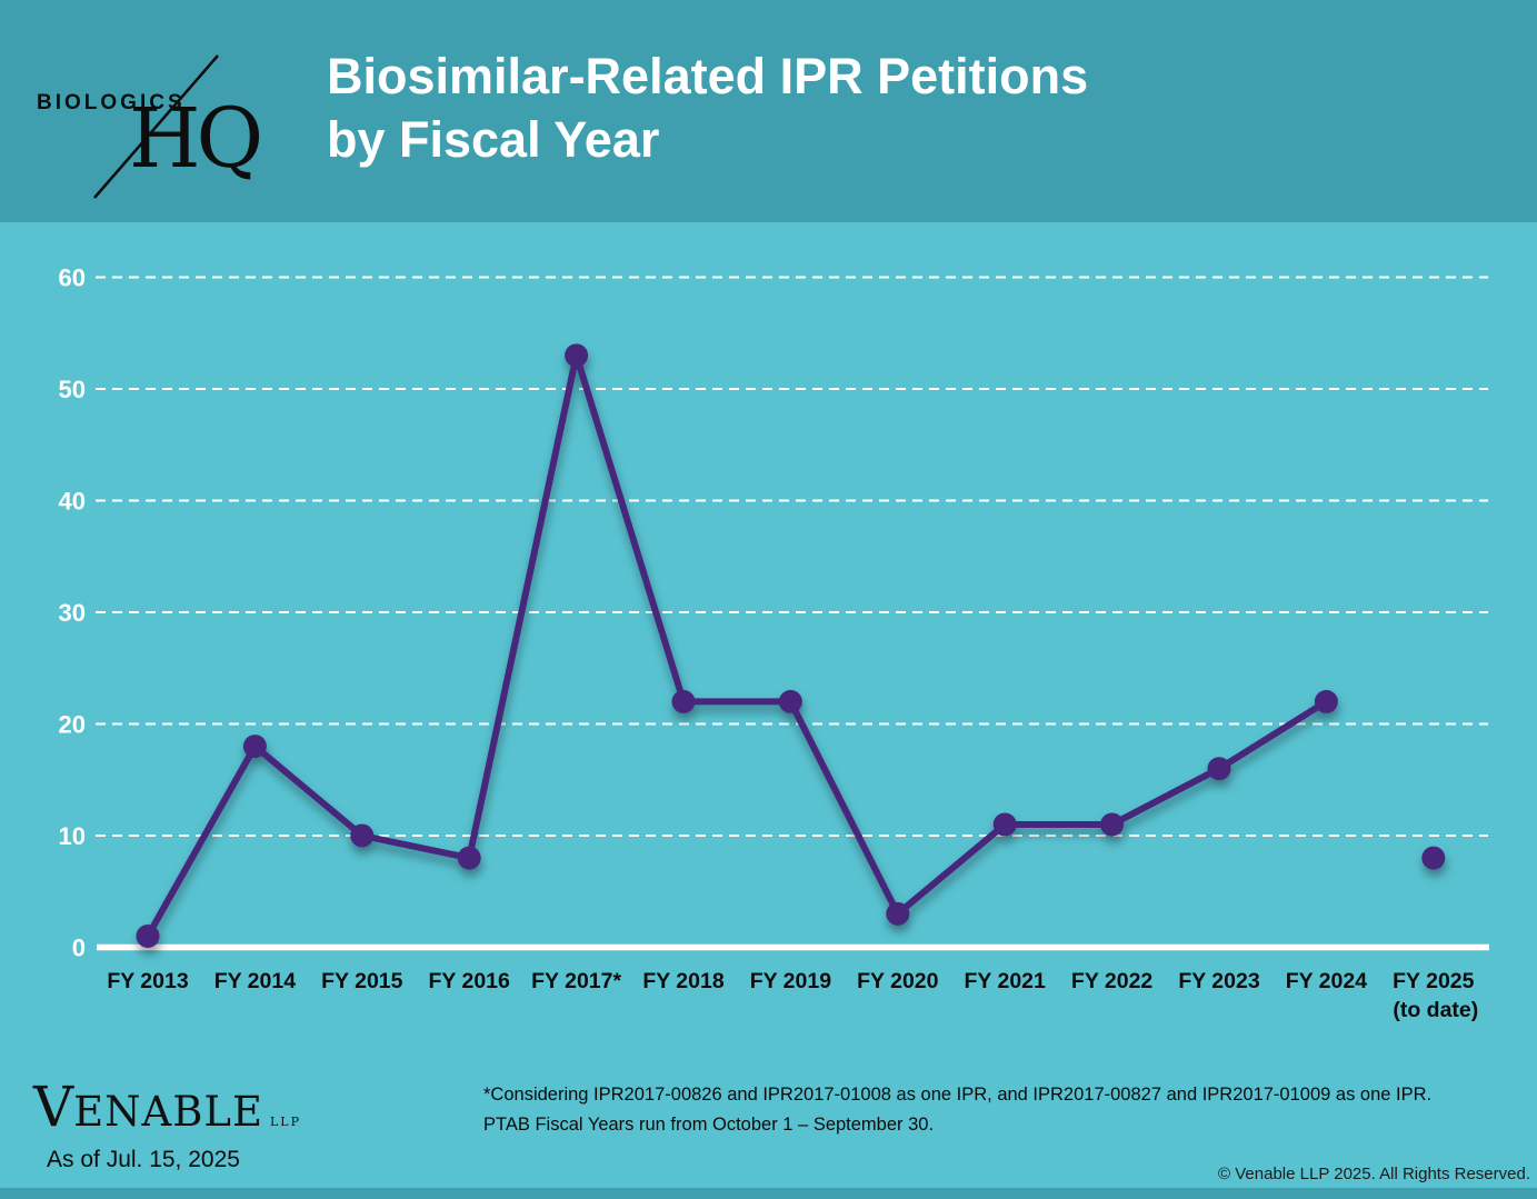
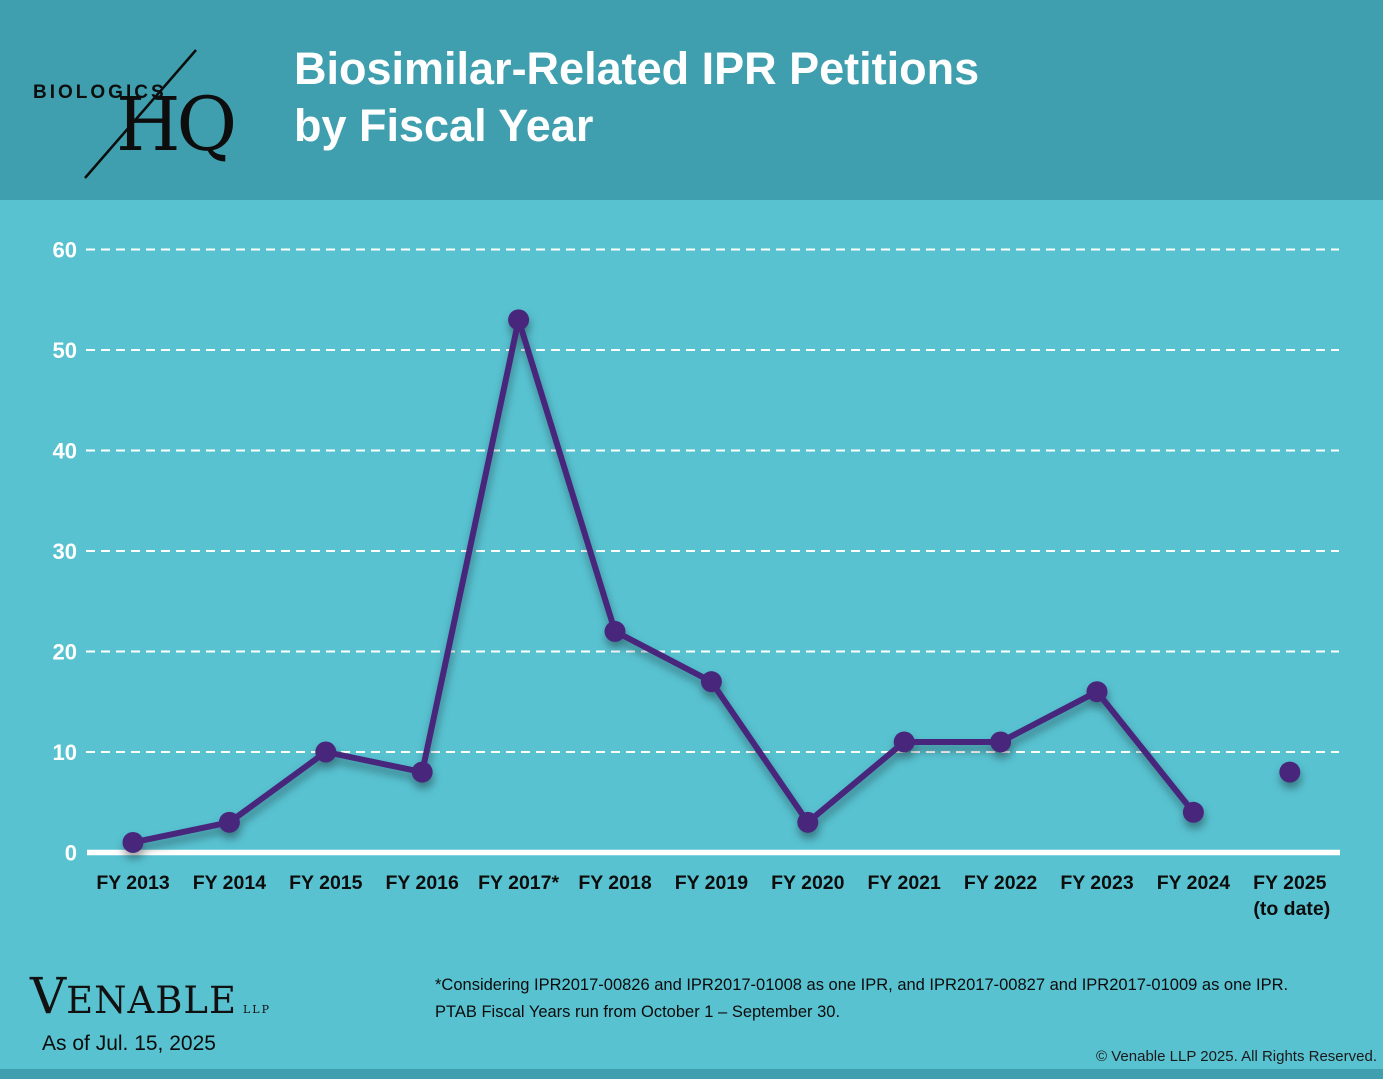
FY 2014: 18 -> 3
FY 2019: 22 -> 17
FY 2024: 22 -> 4
